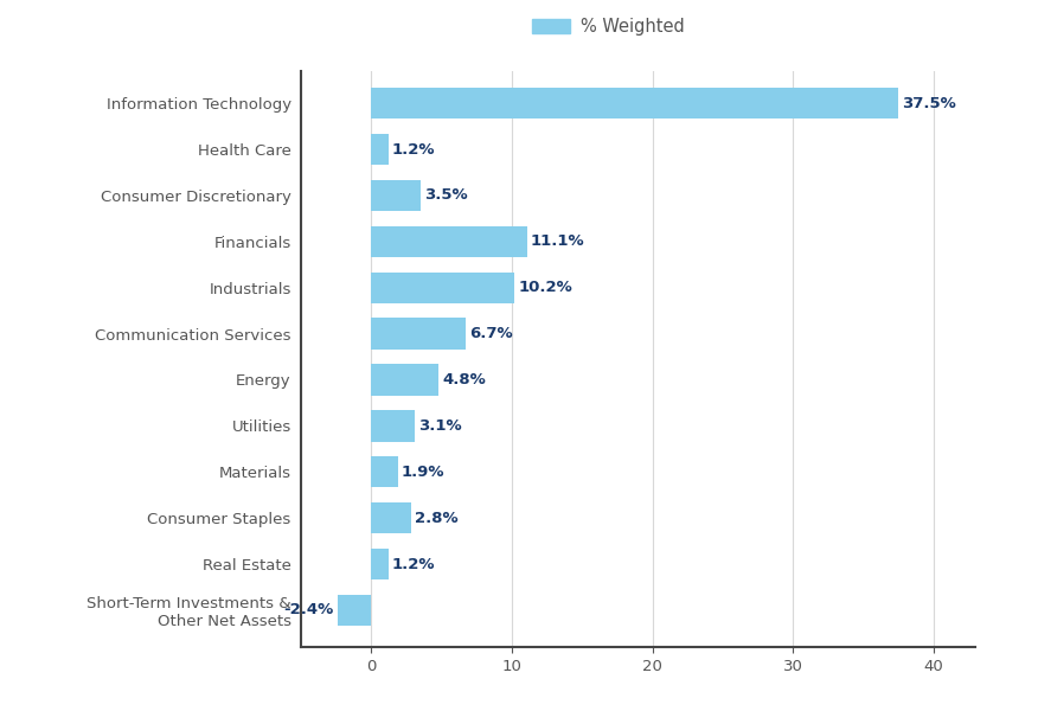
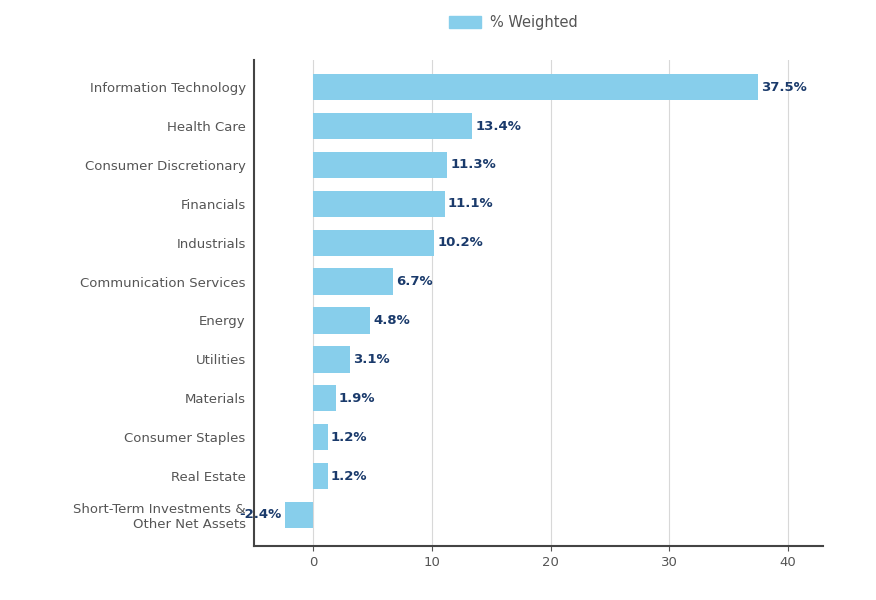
Health Care: 1.2% -> 13.4%
Consumer Discretionary: 3.5% -> 11.3%
Consumer Staples: 2.8% -> 1.2%
